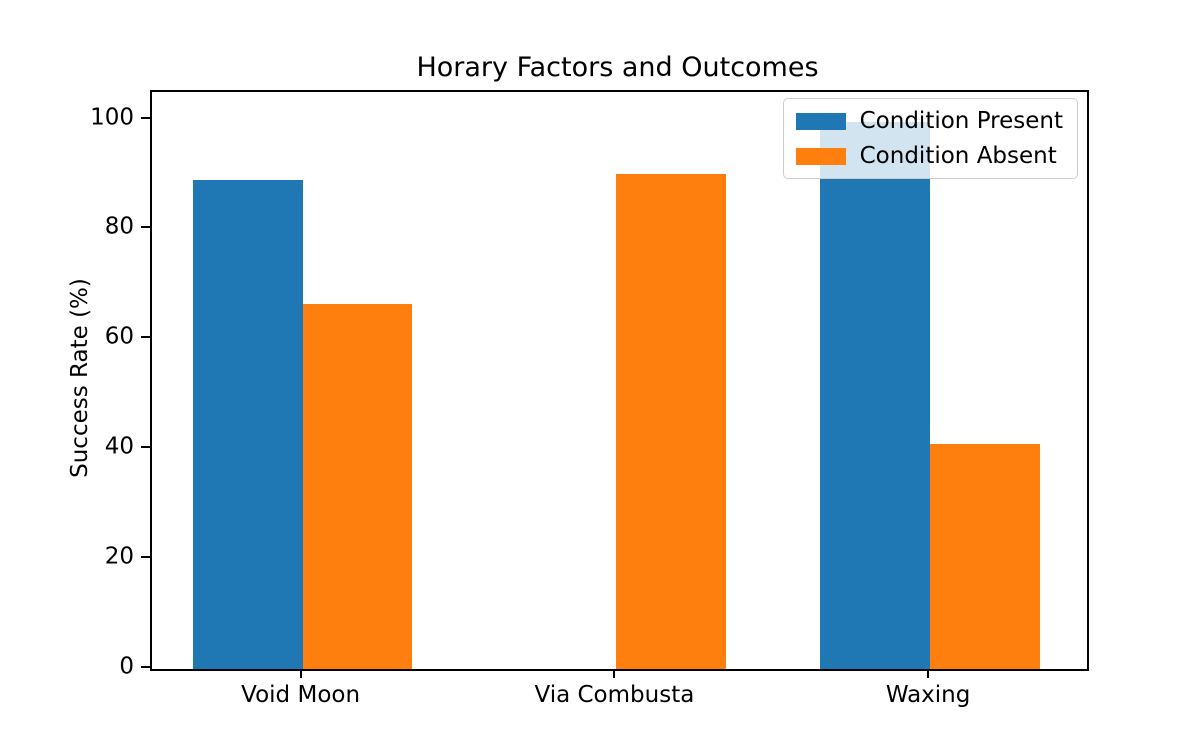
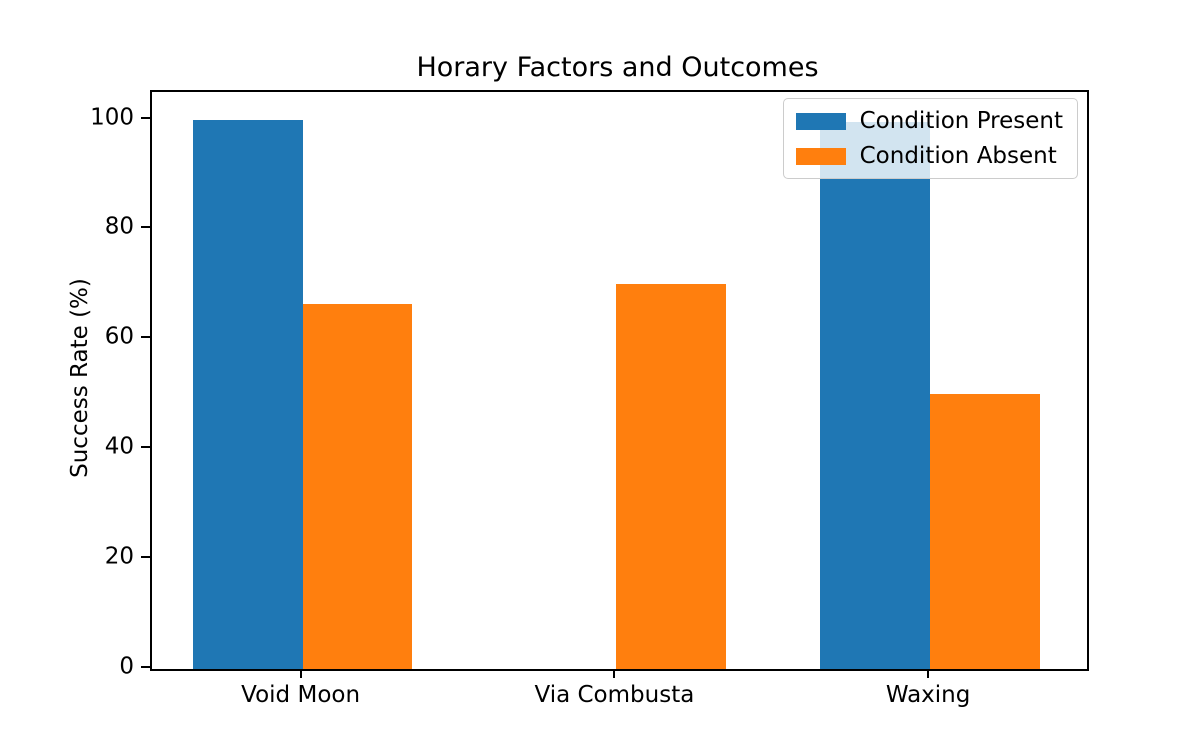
Condition Present/Void Moon: 89 -> 100
Condition Absent/Via Combusta: 90 -> 70
Condition Absent/Waxing: 41 -> 50
